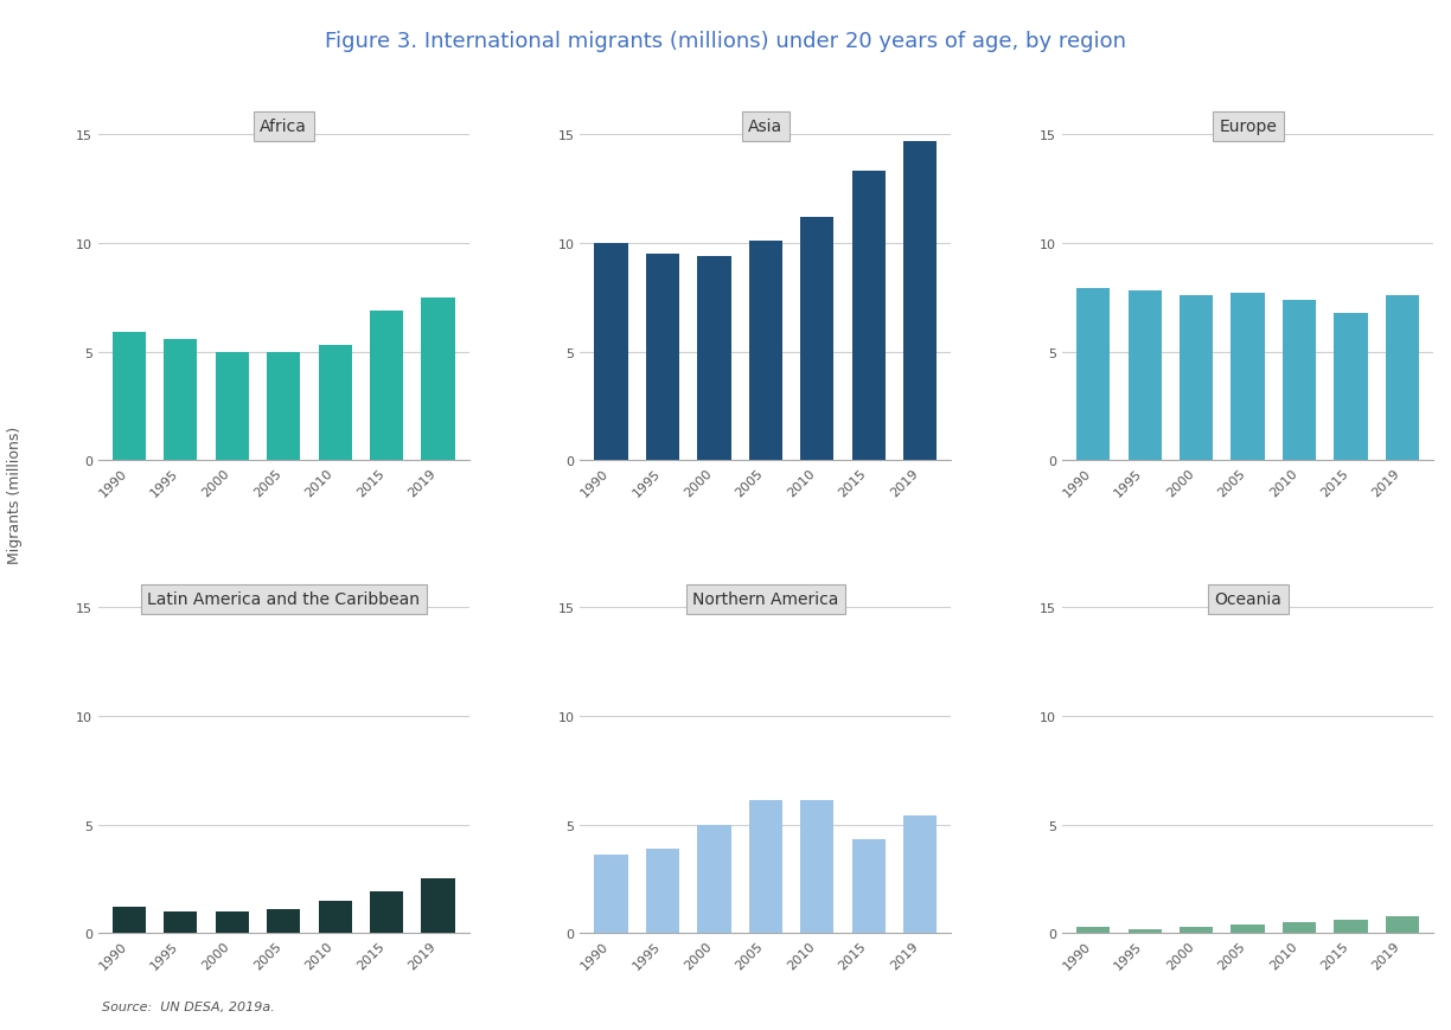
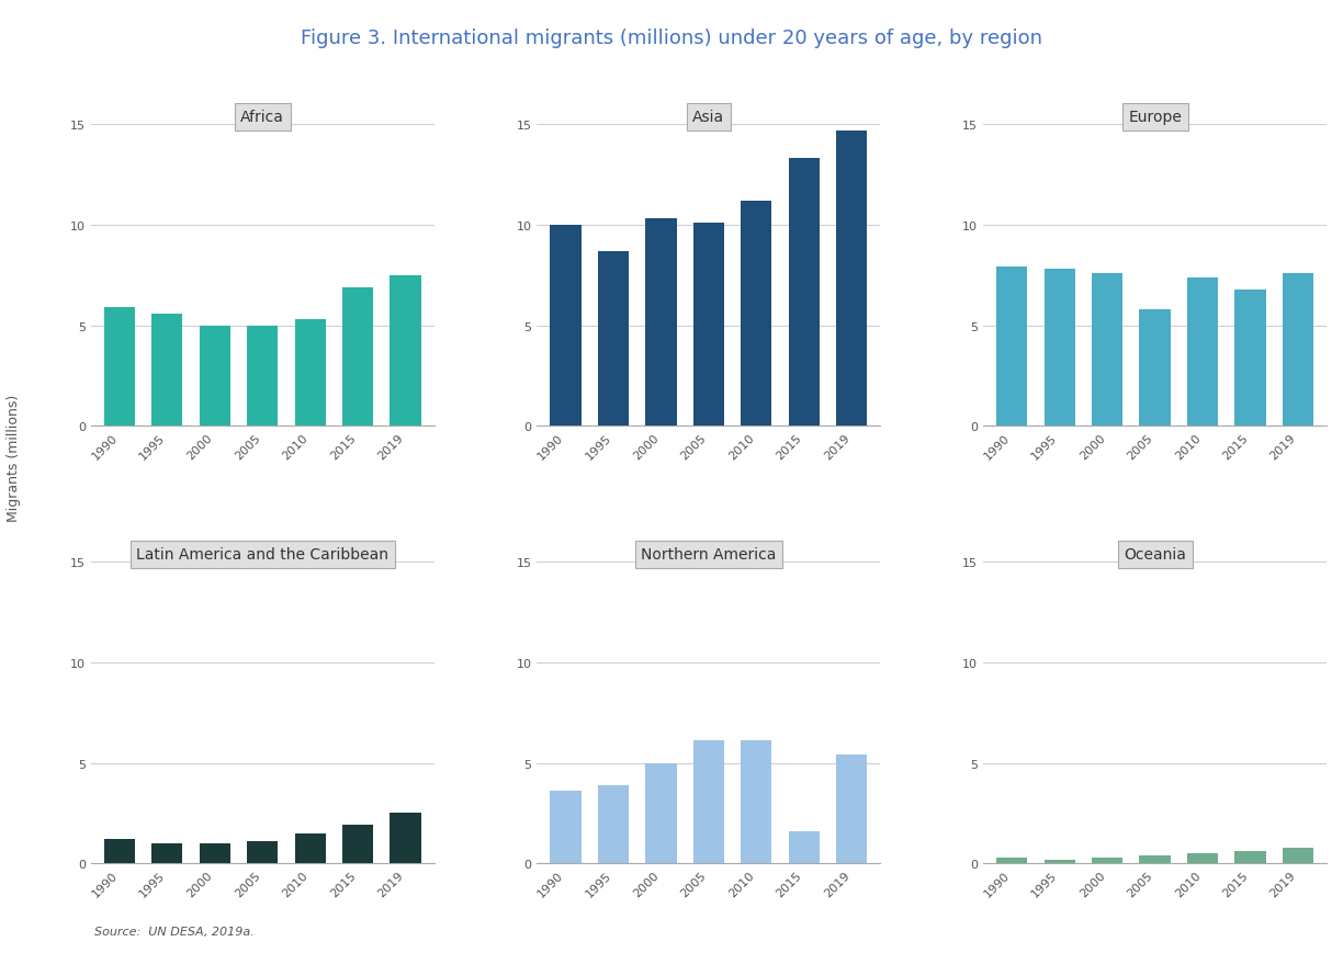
Asia/1995: 9.5 -> 8.7
Asia/2000: 9.4 -> 10.3
Europe/2005: 7.7 -> 5.8
Northern America/2015: 4.3 -> 1.6
